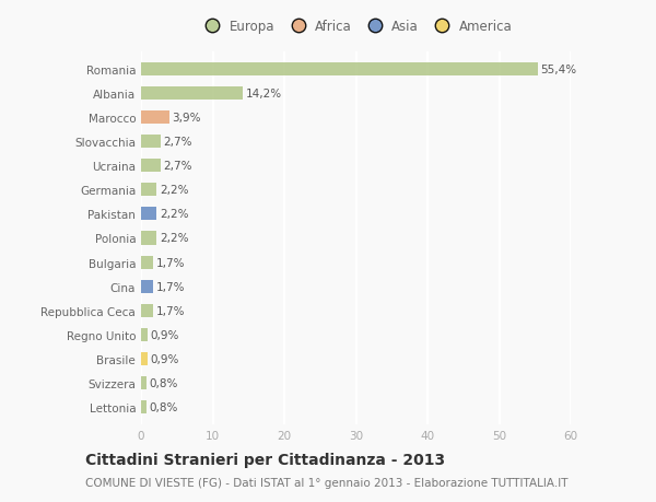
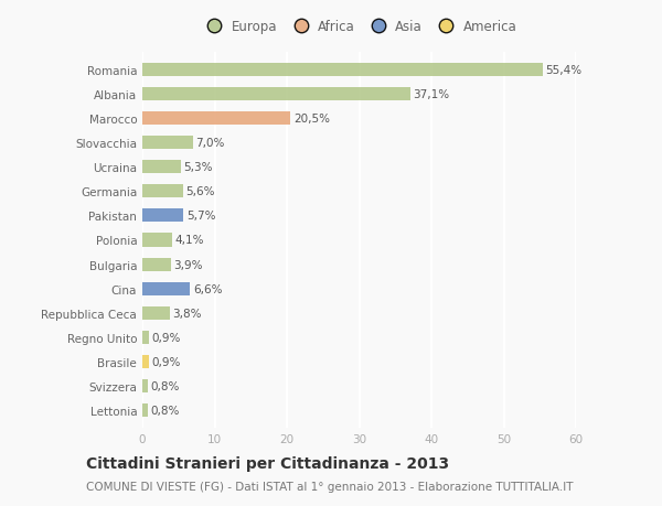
Albania: 14,2% -> 37,1%
Marocco: 3,9% -> 20,5%
Slovacchia: 2,7% -> 7,0%
Ucraina: 2,7% -> 5,3%
Germania: 2,2% -> 5,6%
Pakistan: 2,2% -> 5,7%
Polonia: 2,2% -> 4,1%
Bulgaria: 1,7% -> 3,9%
Cina: 1,7% -> 6,6%
Repubblica Ceca: 1,7% -> 3,8%
